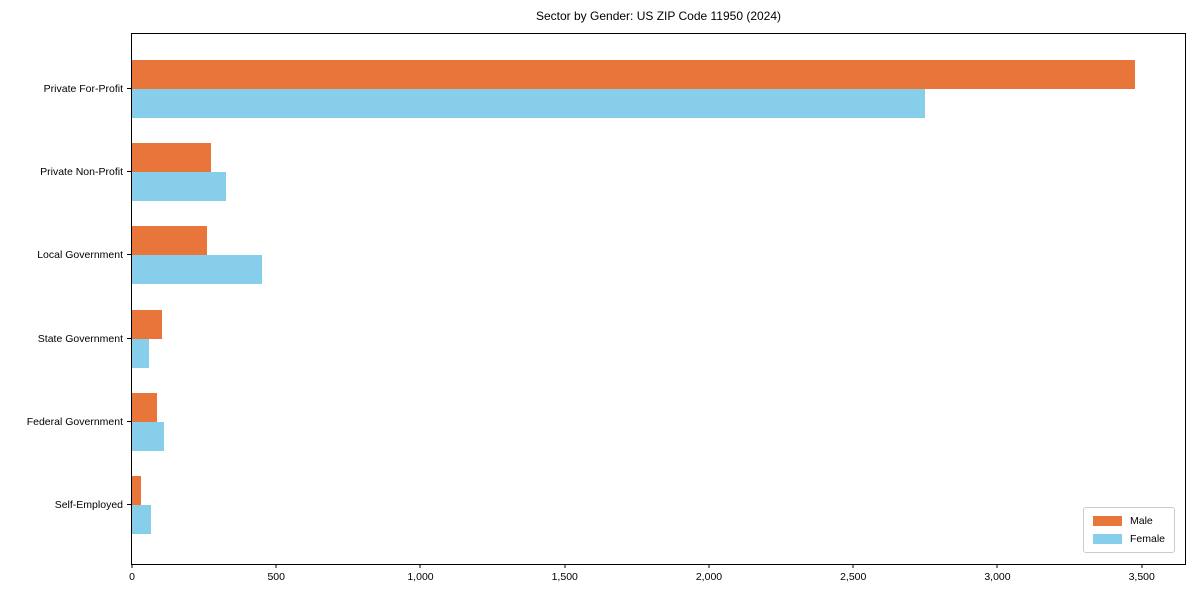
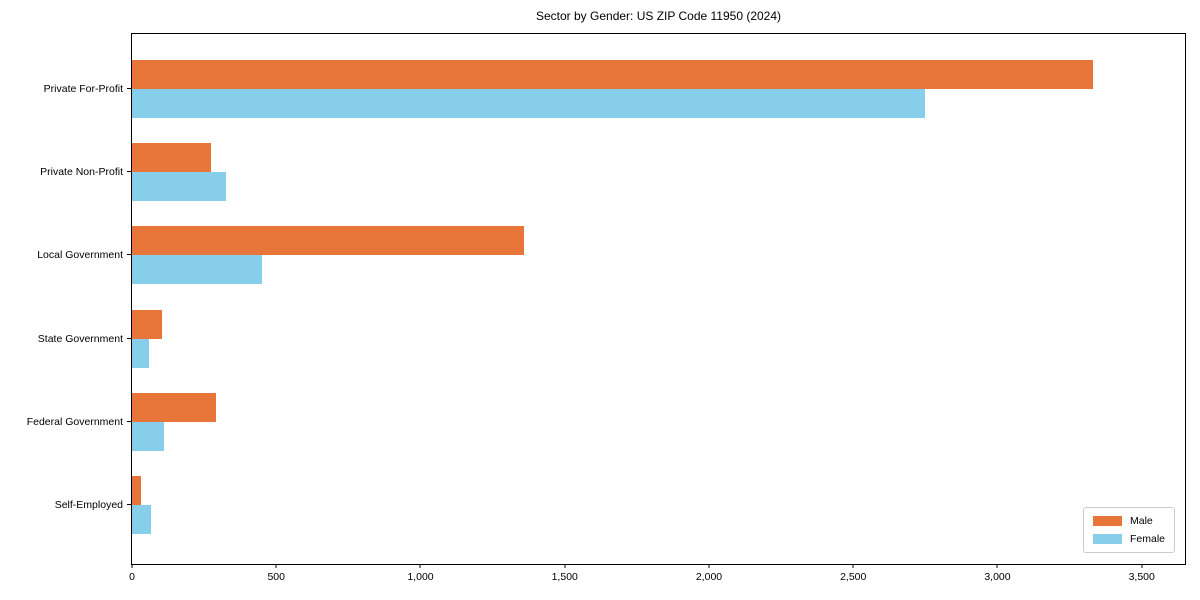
Male/Private For-Profit: 3480 -> 3330
Male/Local Government: 260 -> 1360
Male/Federal Government: 80 -> 290
